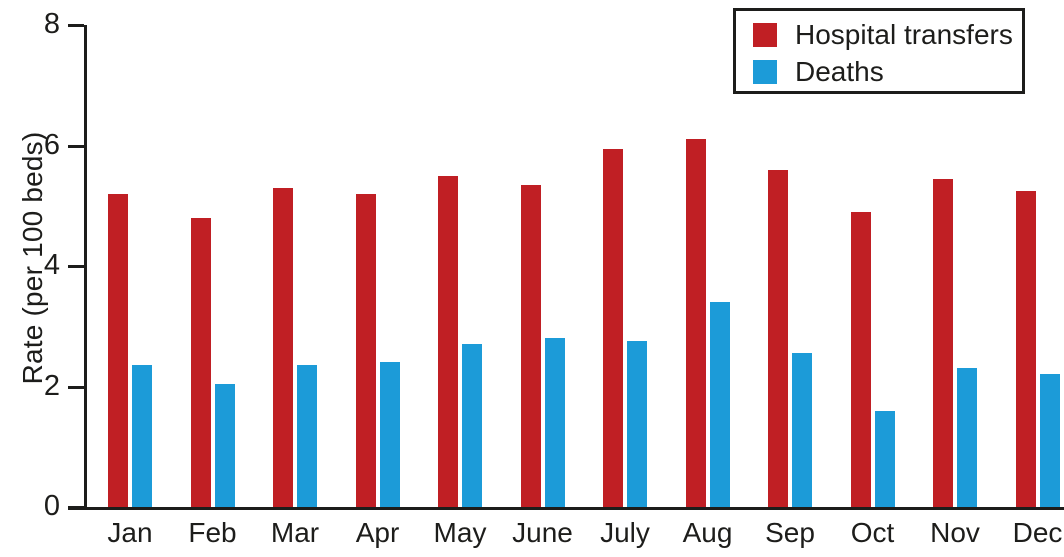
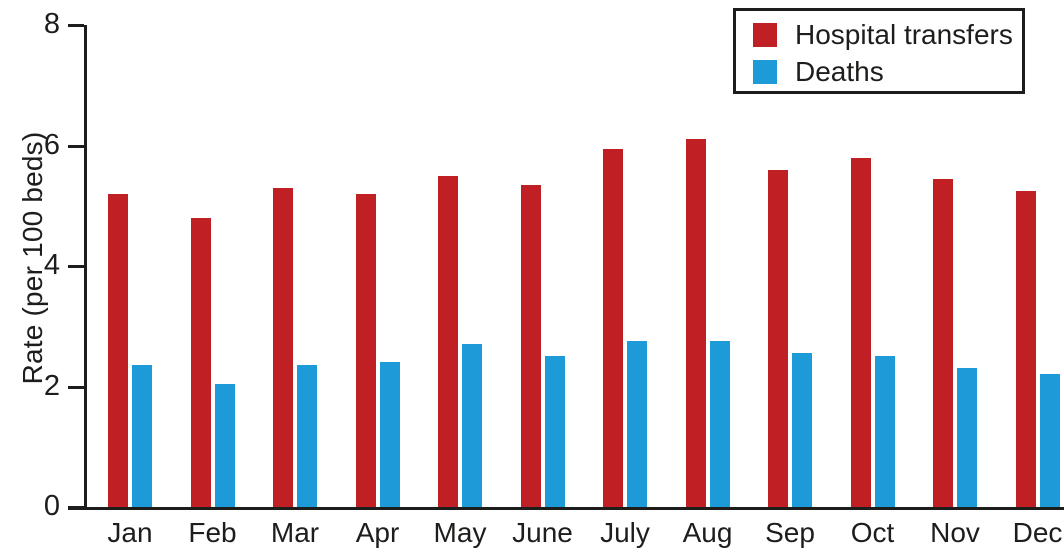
Deaths/June: 2.8 -> 2.5
Deaths/Aug: 3.4 -> 2.8
Hospital transfers/Oct: 4.9 -> 5.8
Deaths/Oct: 1.6 -> 2.5
